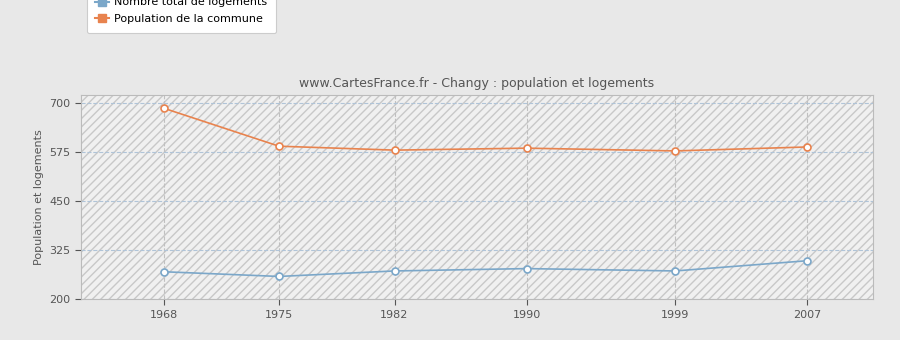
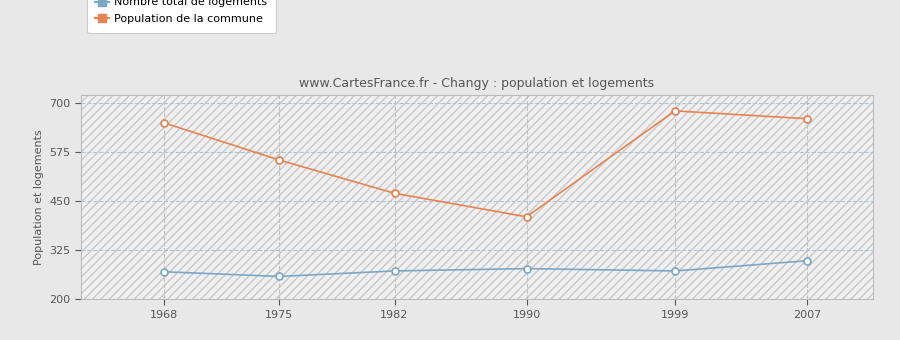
Population de la commune/1968: 687 -> 650
Population de la commune/1975: 590 -> 555
Population de la commune/1982: 580 -> 470
Population de la commune/1990: 585 -> 410
Population de la commune/1999: 578 -> 680
Population de la commune/2007: 588 -> 660
